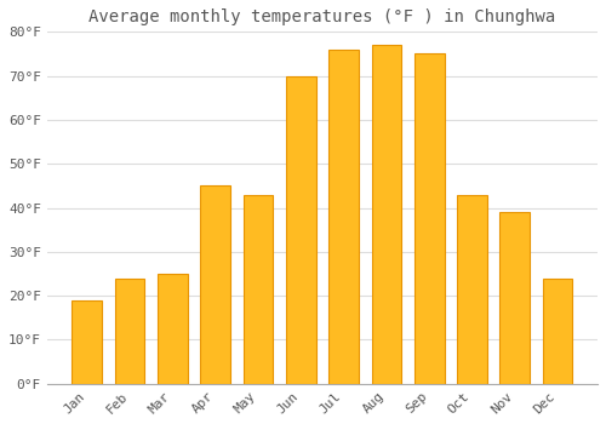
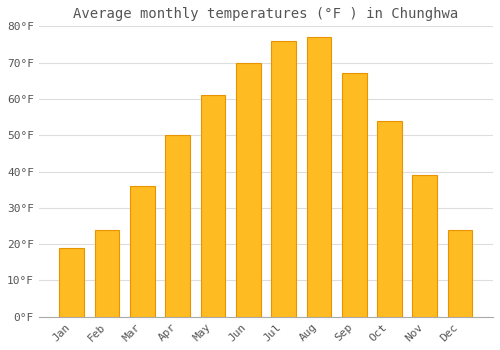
Mar: 25°F -> 36°F
Apr: 45°F -> 50°F
May: 43°F -> 61°F
Sep: 75°F -> 67°F
Oct: 43°F -> 54°F
